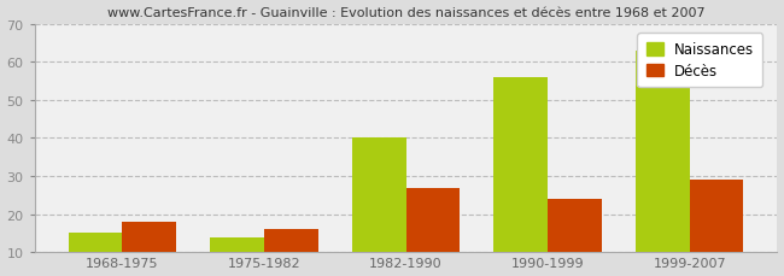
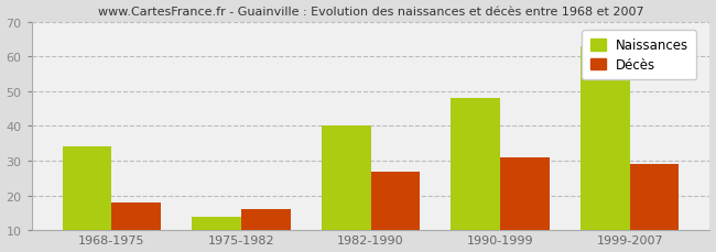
Naissances/1968-1975: 15 -> 34
Naissances/1990-1999: 56 -> 48
Décès/1990-1999: 24 -> 31
